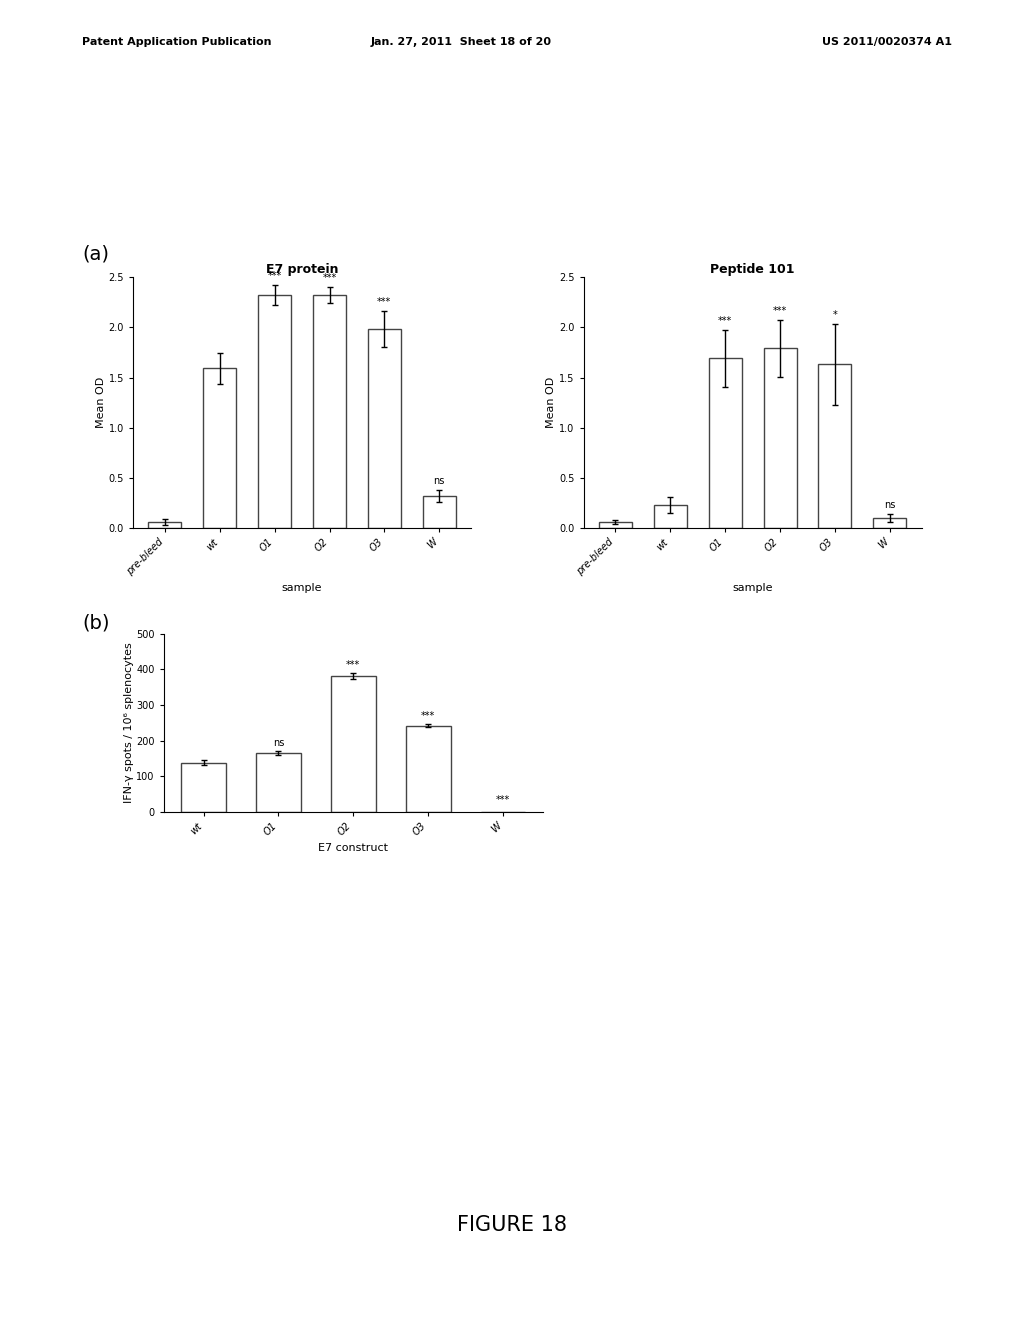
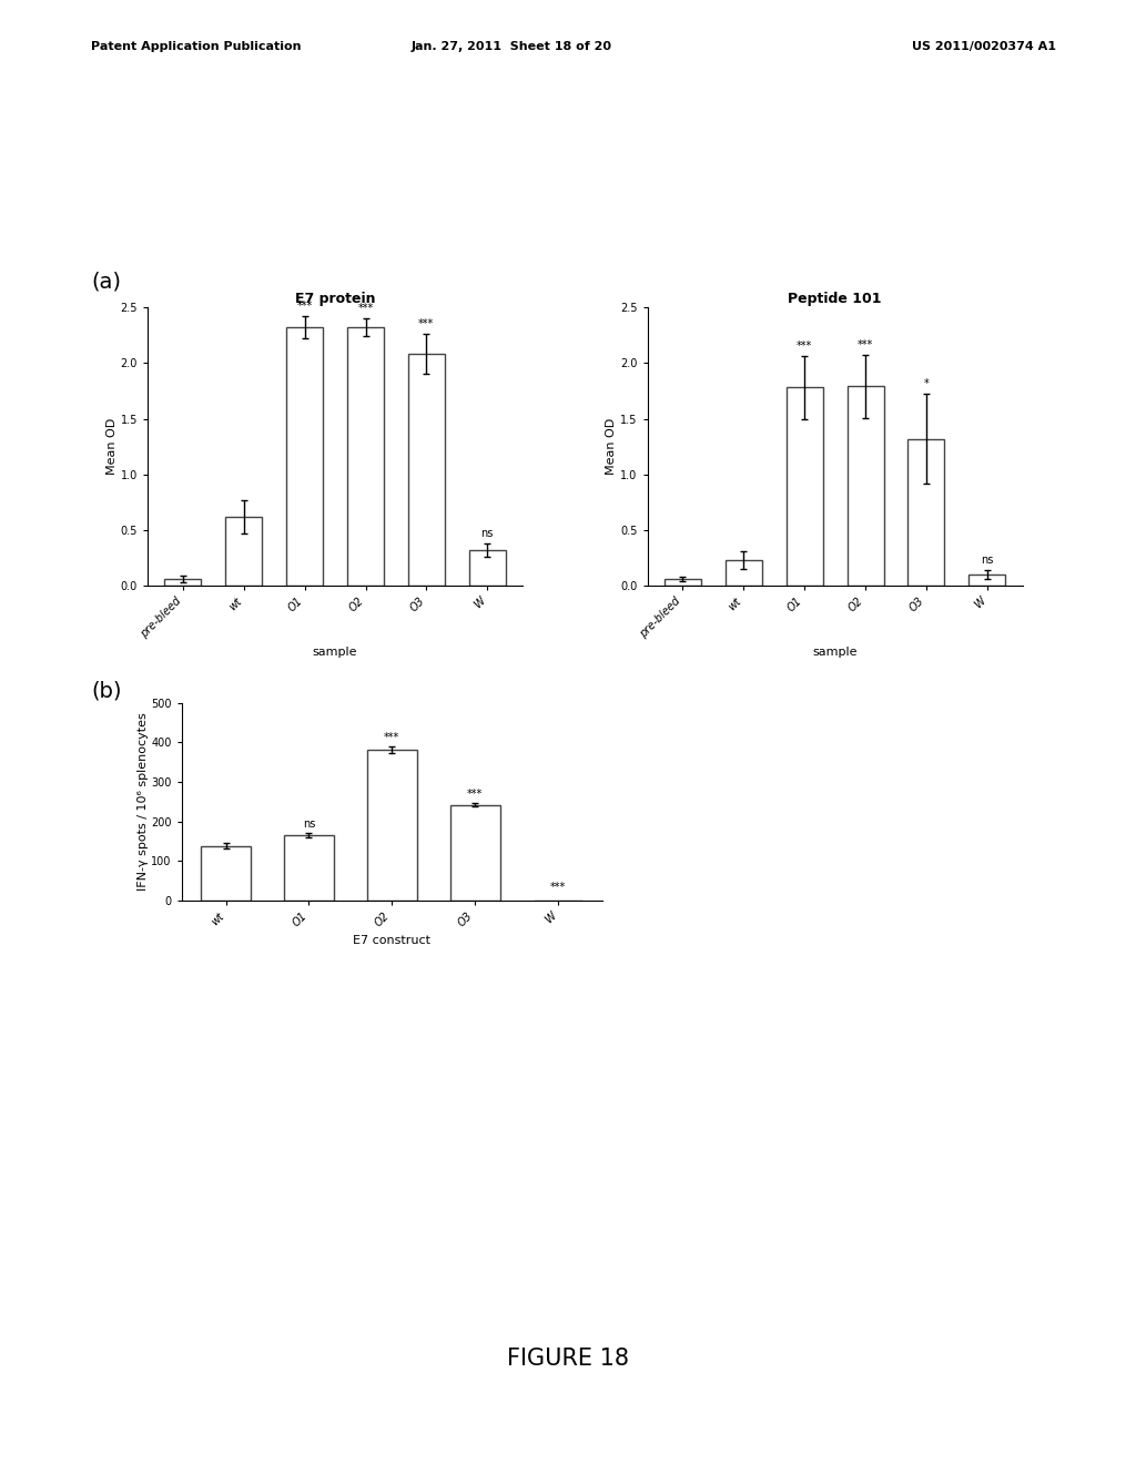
E7 protein/wt: 1.59 -> 0.62
E7 protein/O3: 1.98 -> 2.08
Peptide 101/O1: 1.69 -> 1.78
Peptide 101/O3: 1.63 -> 1.32
